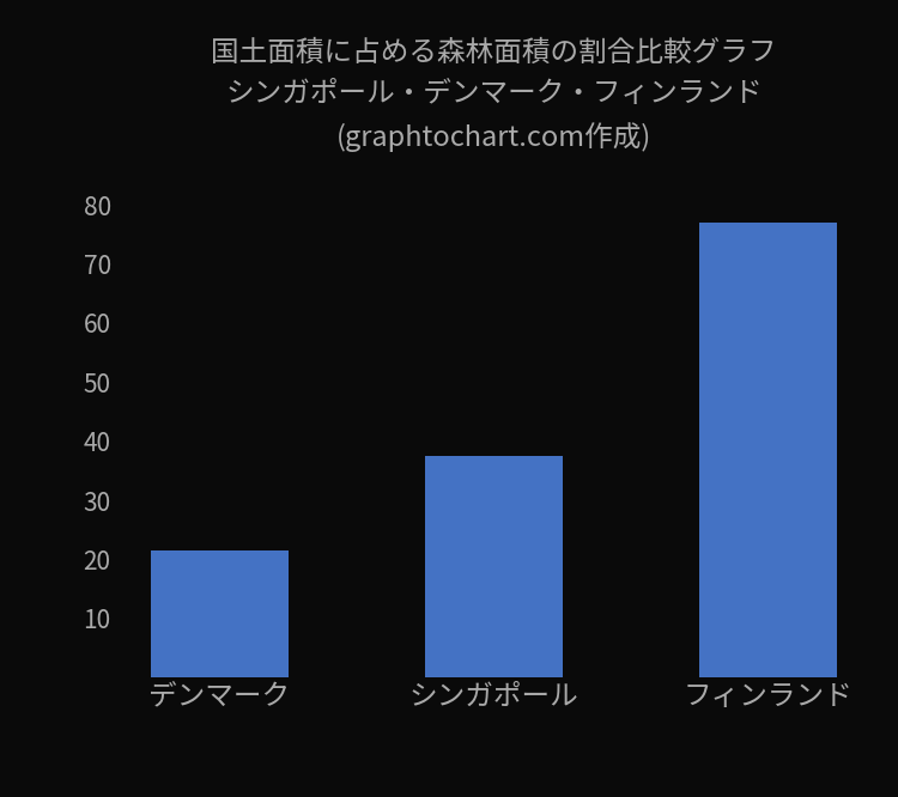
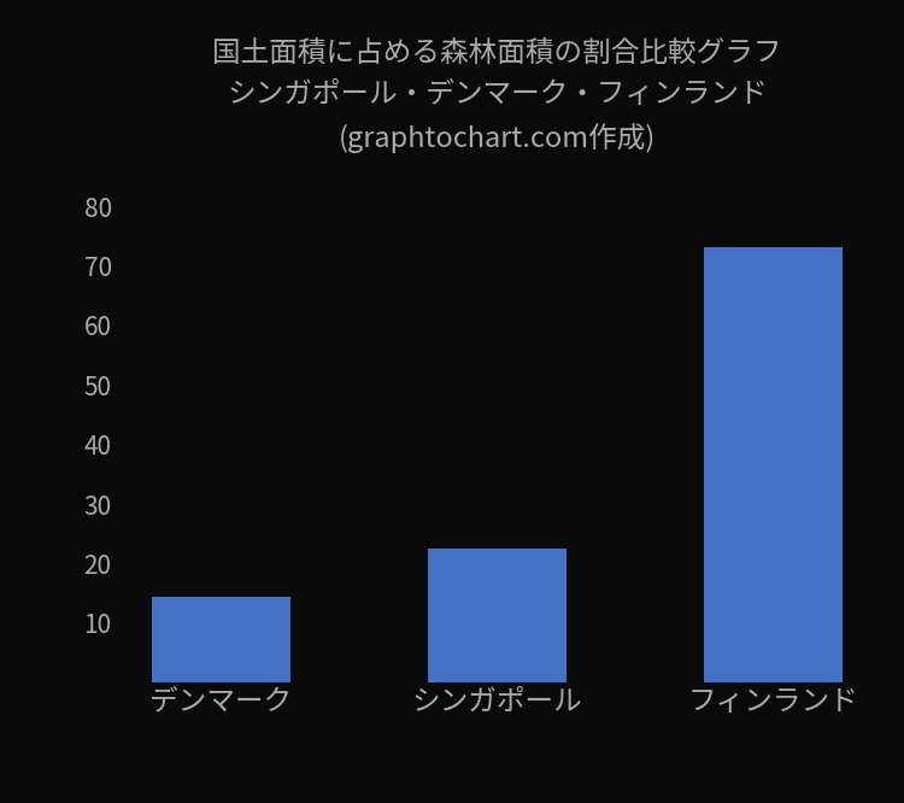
デンマーク: 21.5 -> 14.5
シンガポール: 37.5 -> 22.5
フィンランド: 77.0 -> 73.1
